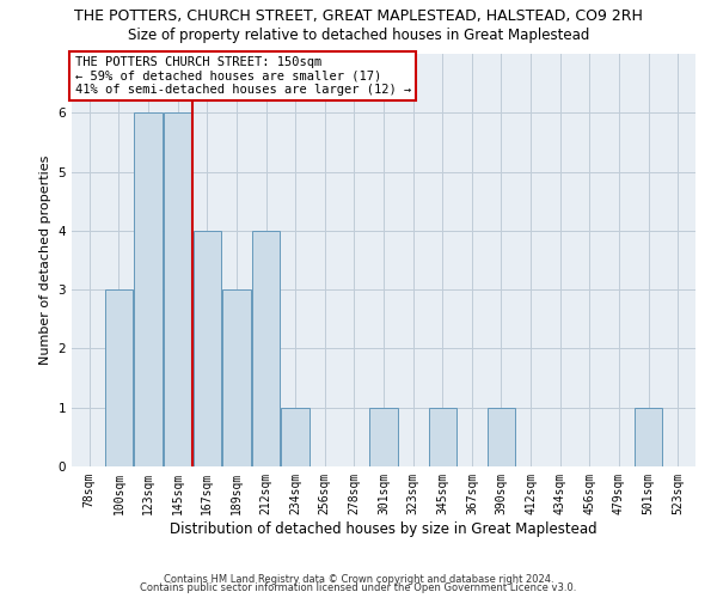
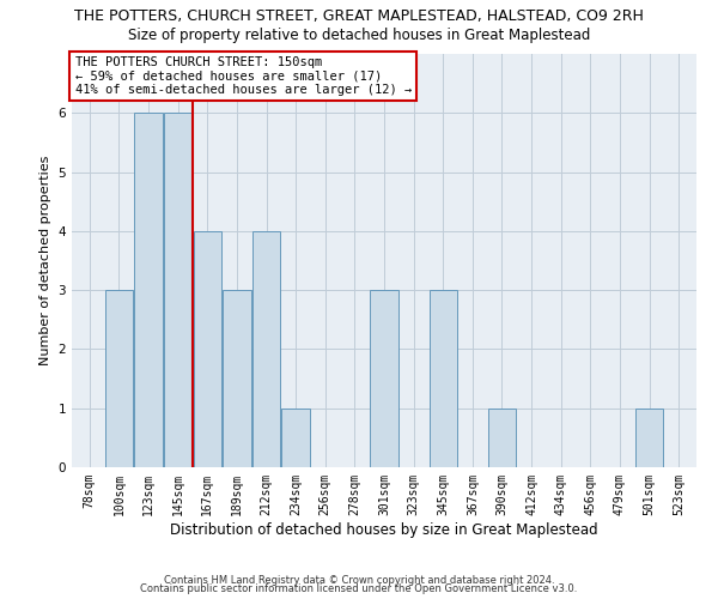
301sqm: 1 -> 3
345sqm: 1 -> 3
